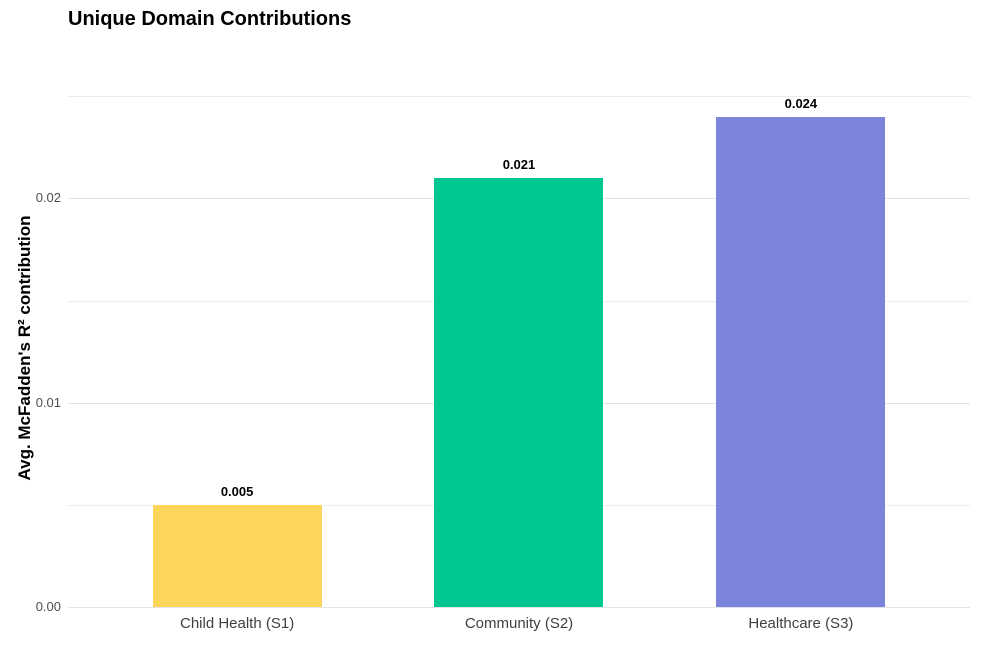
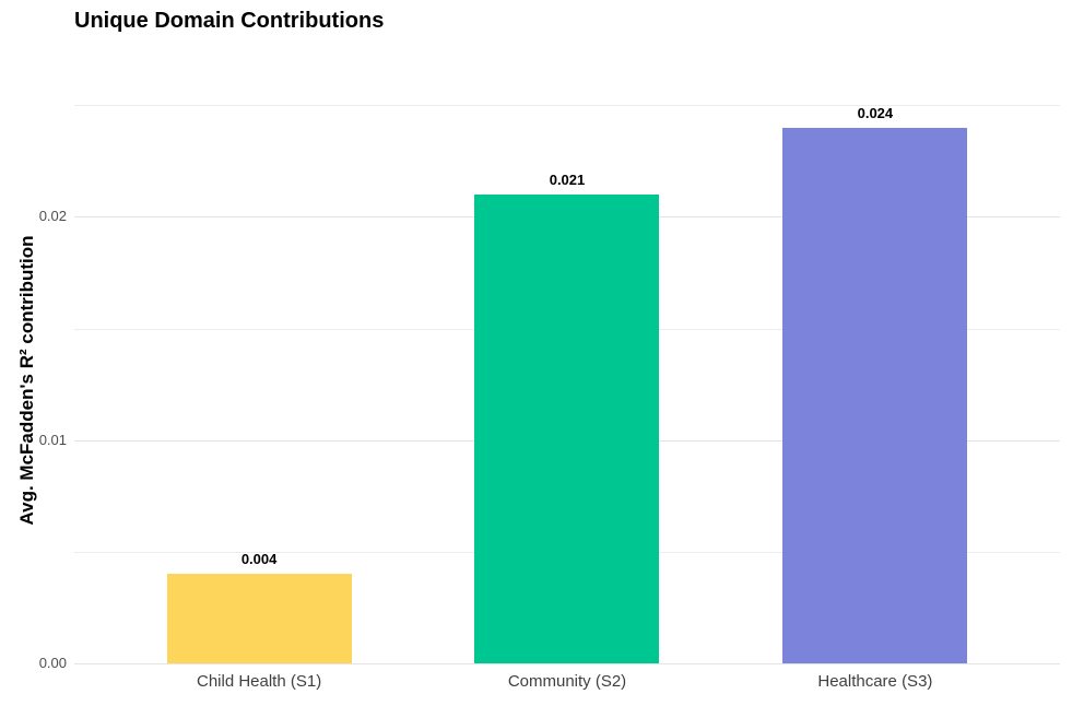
Child Health (S1): 0.005 -> 0.004
